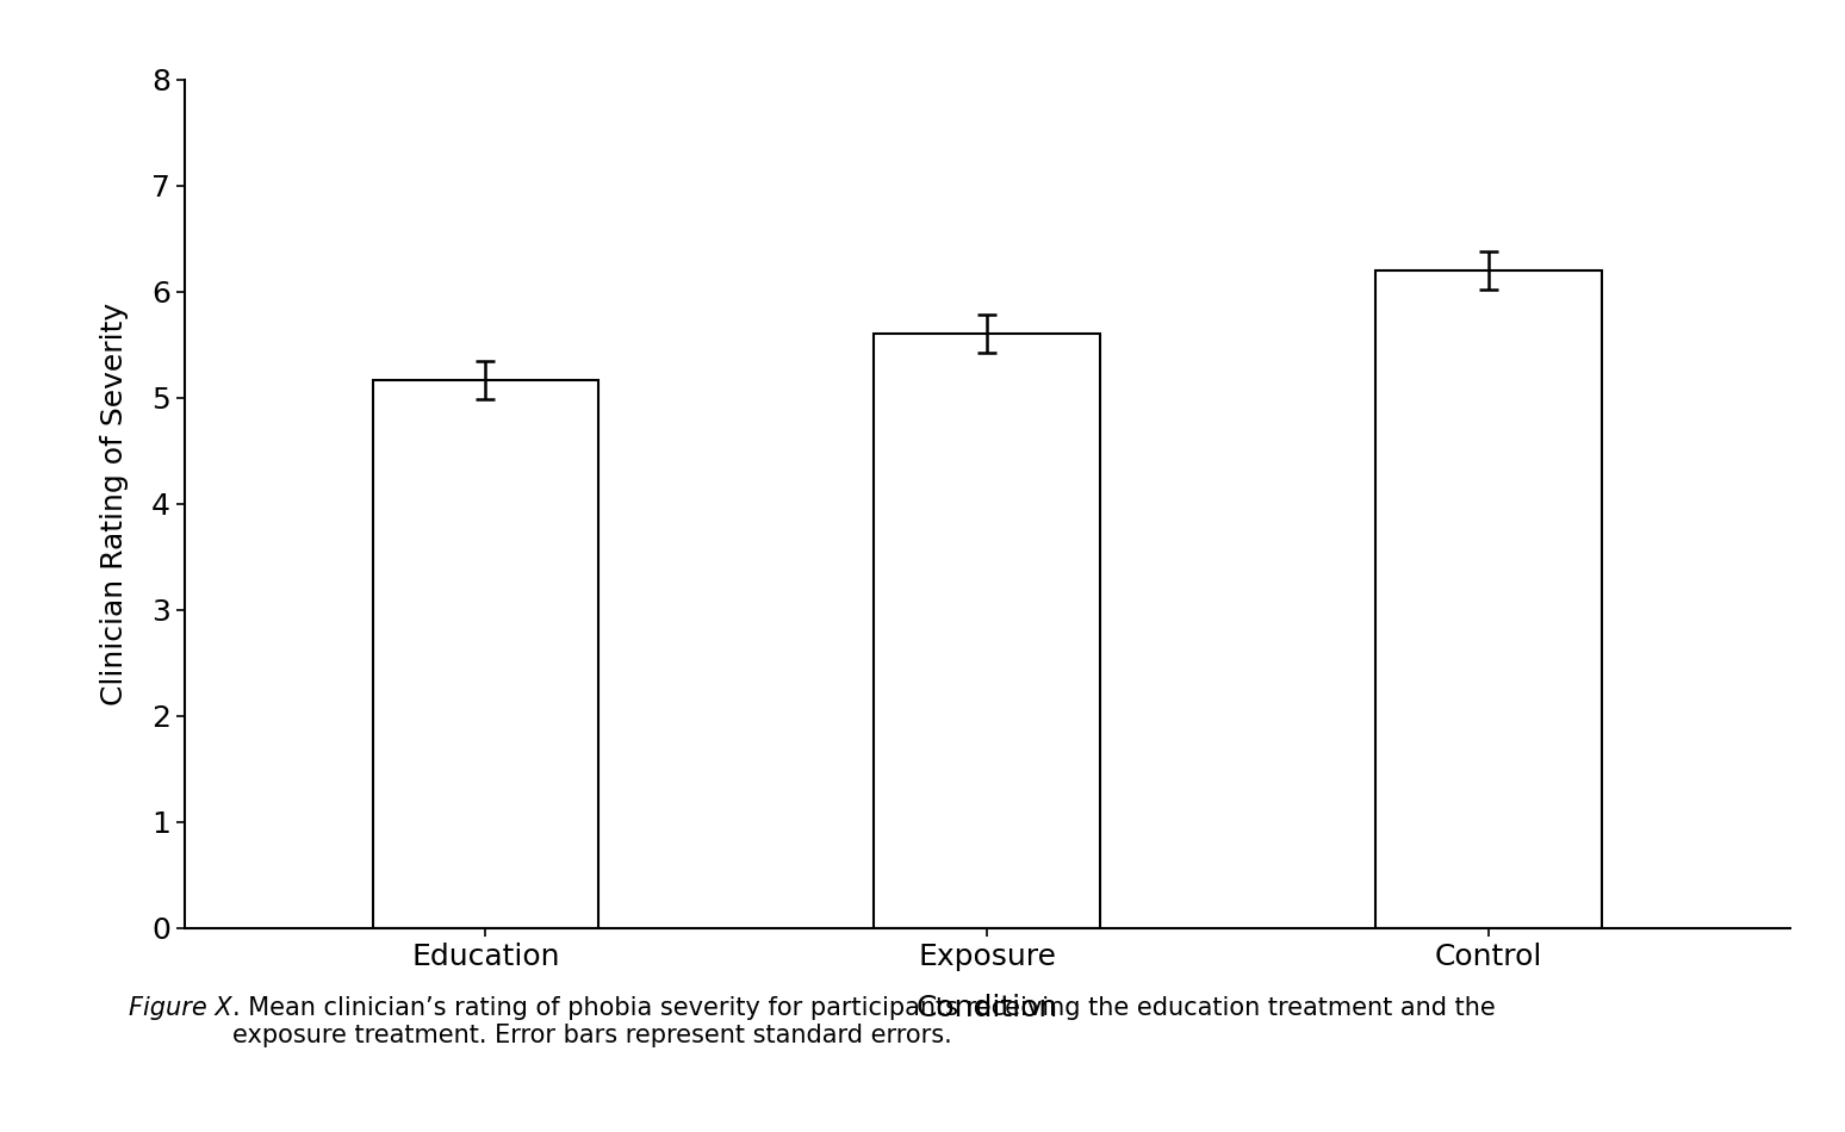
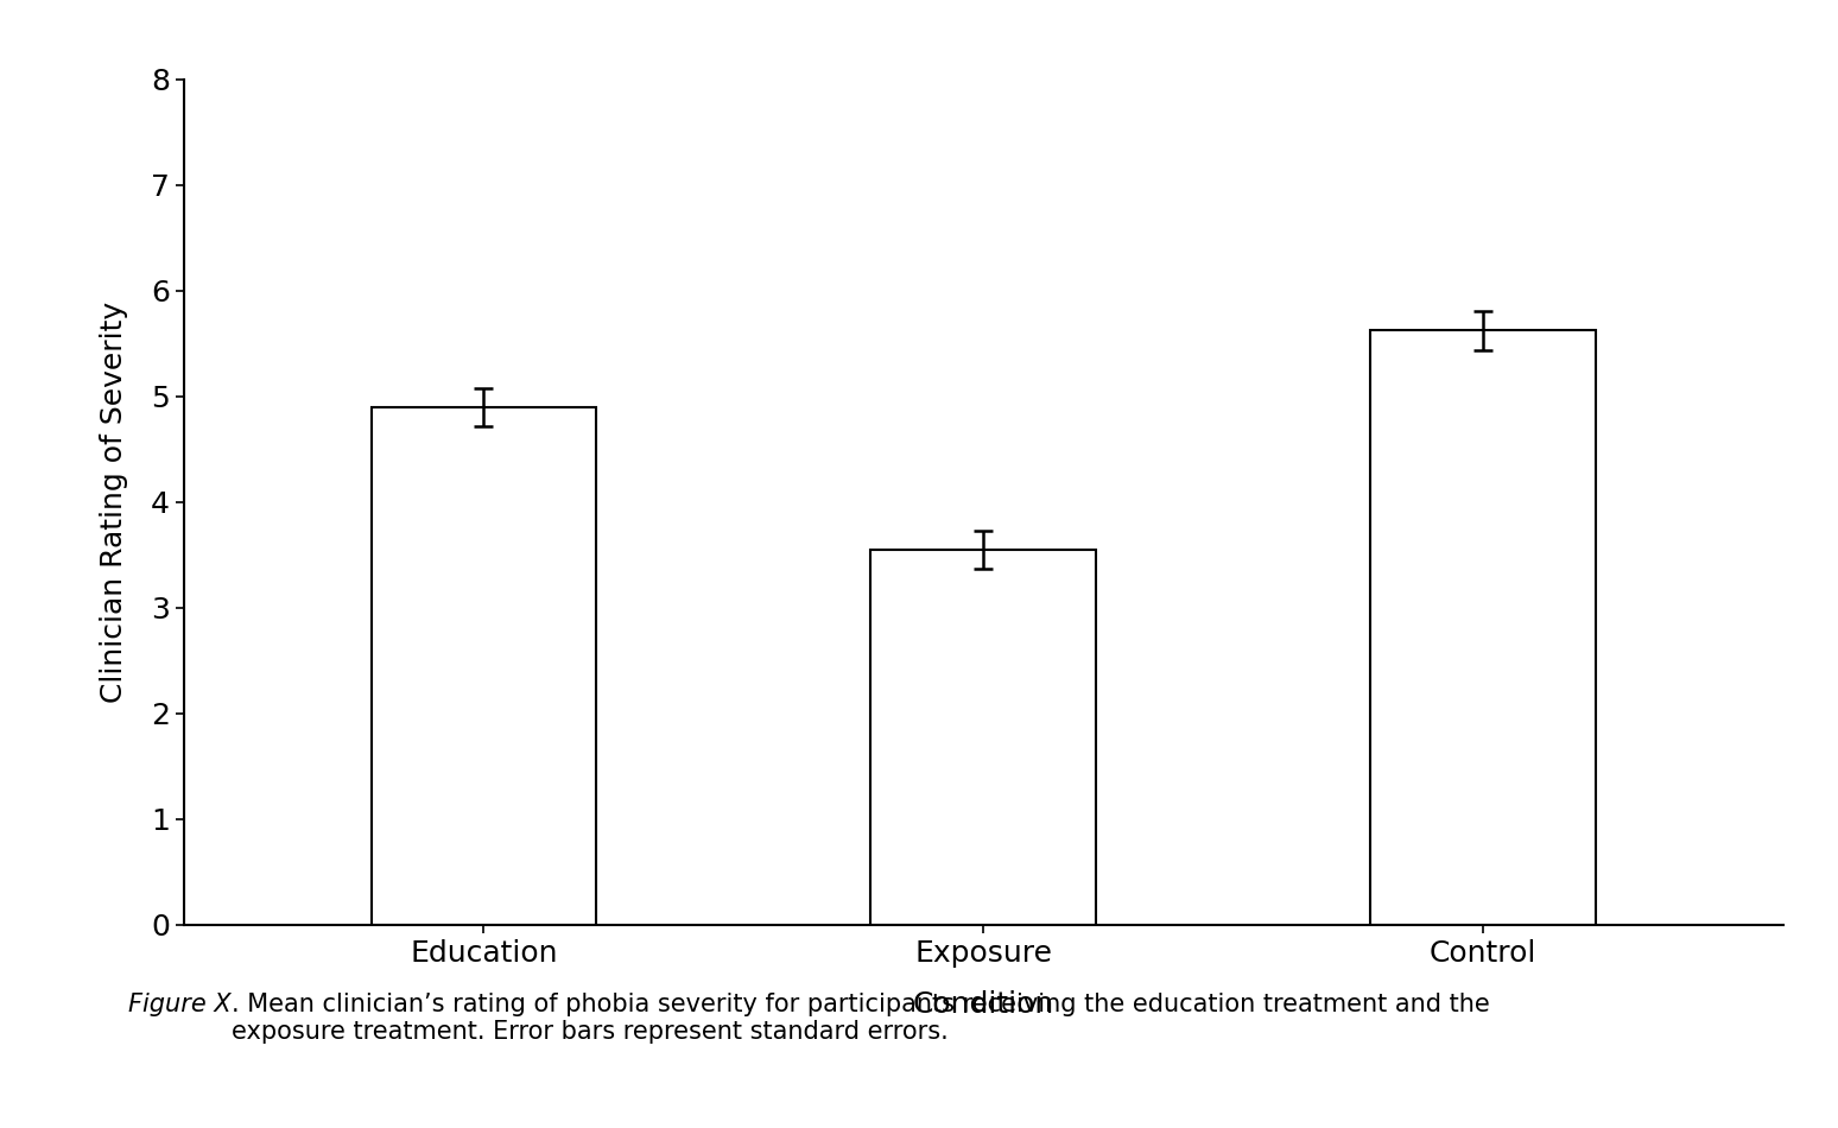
Education: 5.16 -> 4.90
Exposure: 5.60 -> 3.55
Control: 6.20 -> 5.62
